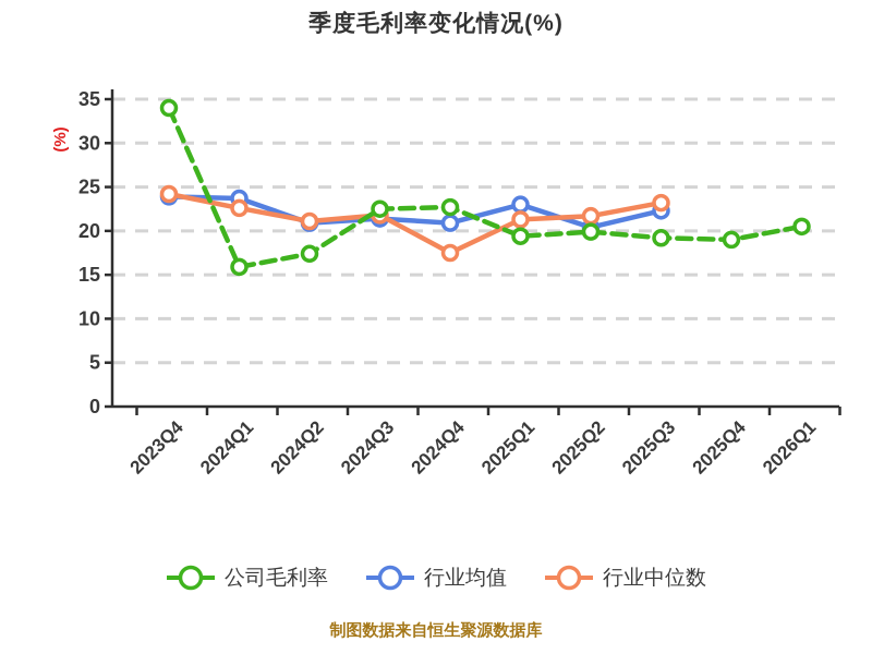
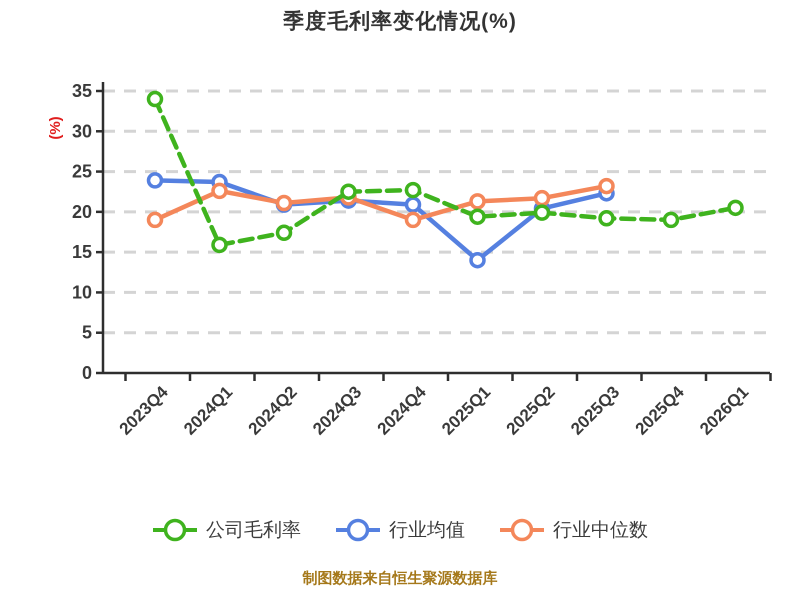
行业中位数/2023Q4: 24 -> 19
行业中位数/2024Q4: 18 -> 19
行业均值/2025Q1: 23 -> 14
